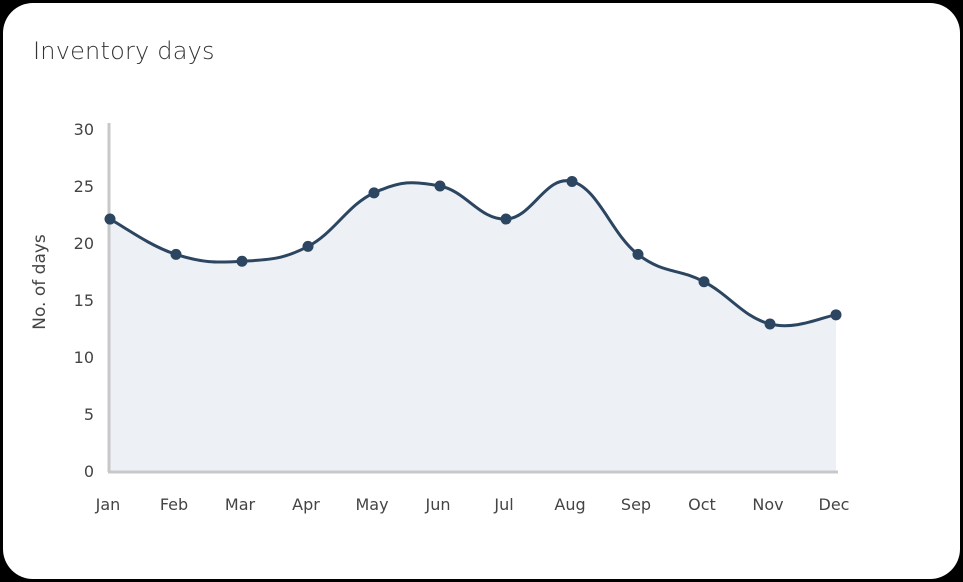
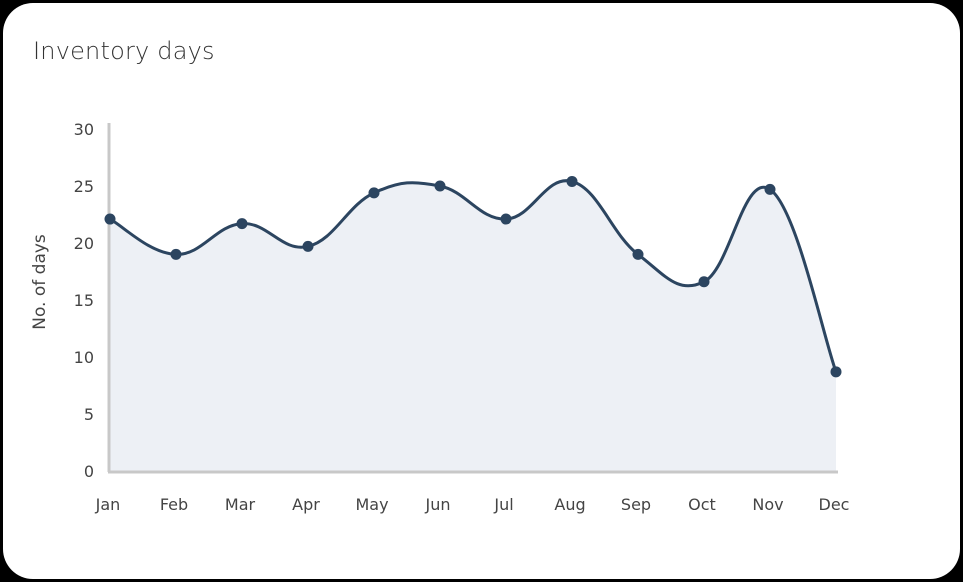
Mar: 18.4 -> 21.7
Nov: 12.9 -> 24.7
Dec: 13.7 -> 8.7
